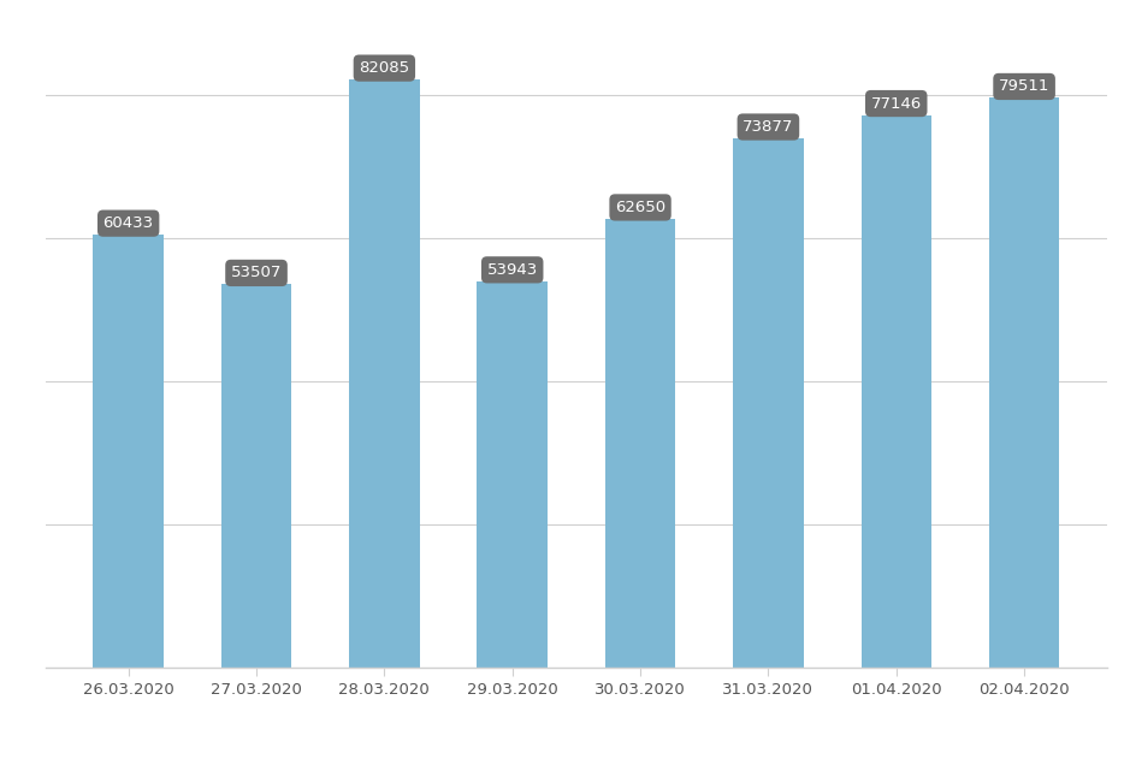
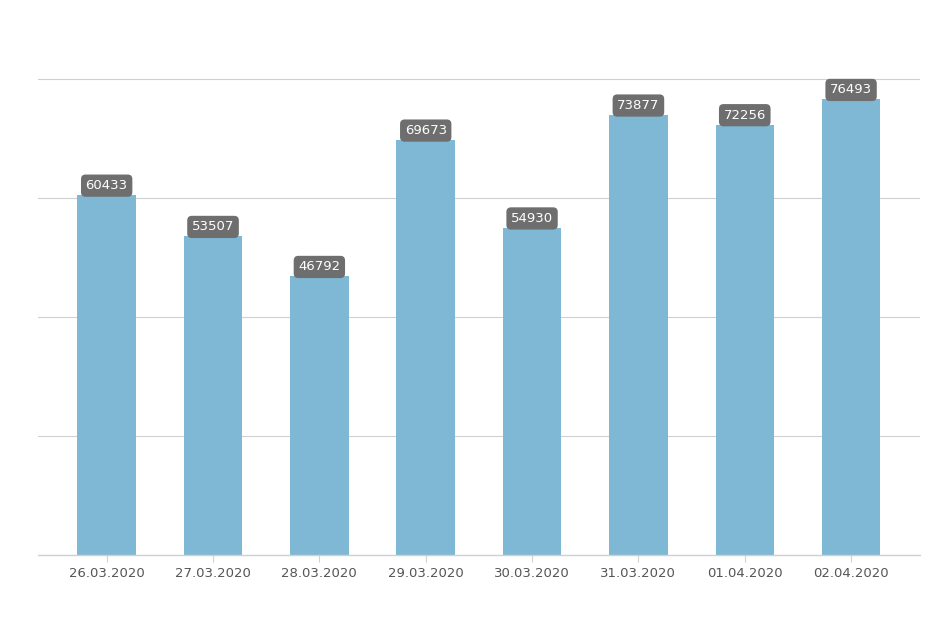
28.03.2020: 82085 -> 46792
29.03.2020: 53943 -> 69673
30.03.2020: 62650 -> 54930
01.04.2020: 77146 -> 72256
02.04.2020: 79511 -> 76493
